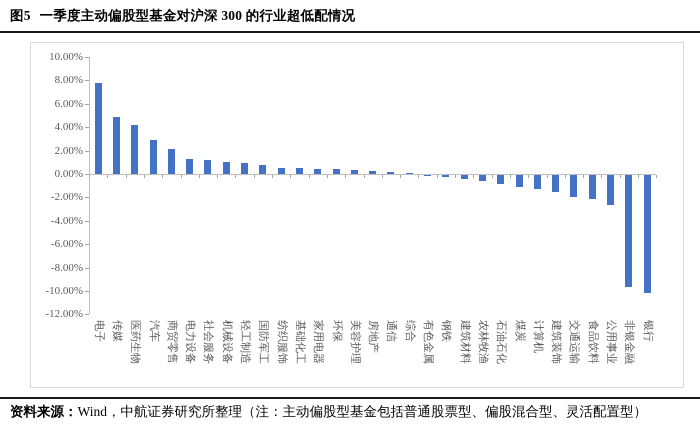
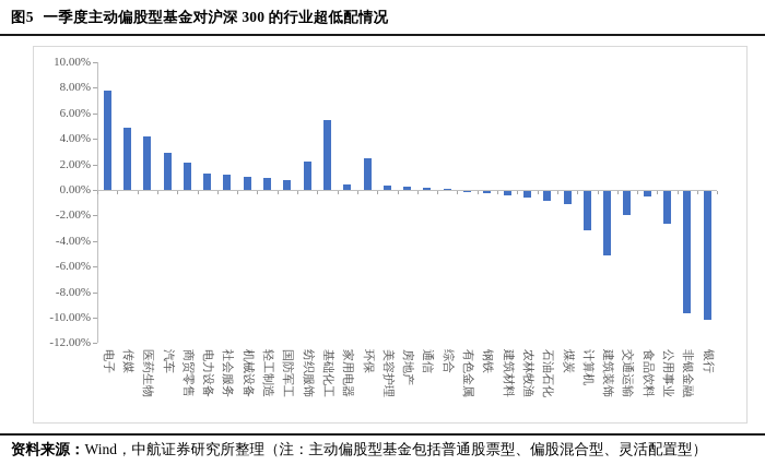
纺织服饰: 0.6% -> 2.2%
基础化工: 0.5% -> 5.5%
环保: 0.4% -> 2.5%
计算机: -1.2% -> -3.1%
建筑装饰: -1.4% -> -5.0%
食品饮料: -2.0% -> -0.4%
